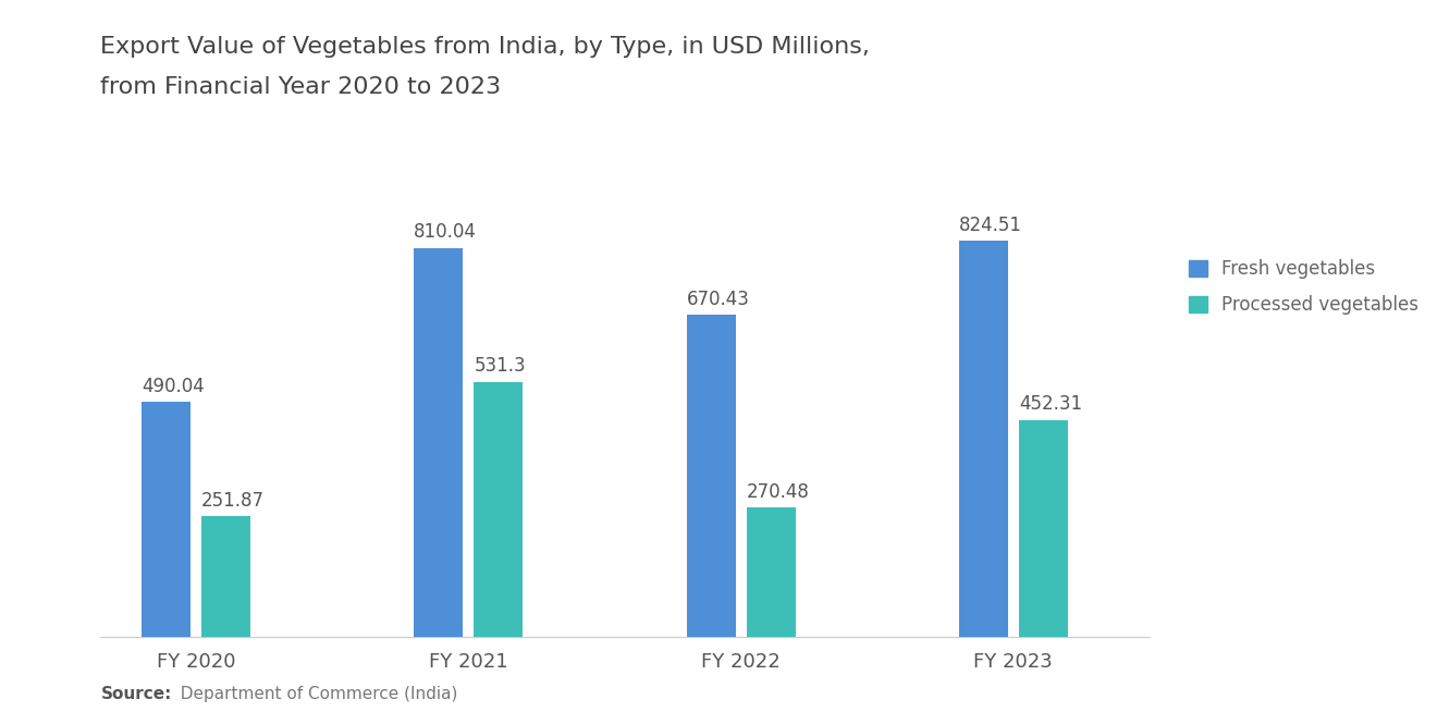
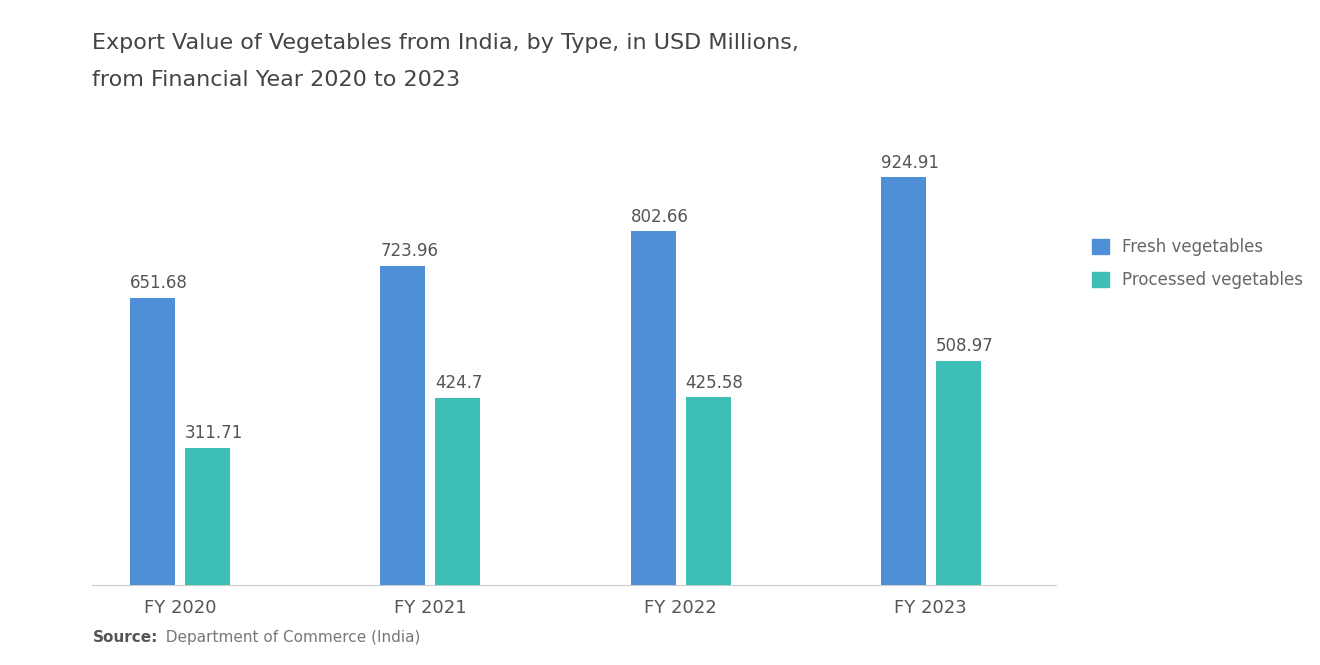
Fresh vegetables/FY 2020: 490.04 -> 651.68
Processed vegetables/FY 2020: 251.87 -> 311.71
Fresh vegetables/FY 2021: 810.04 -> 723.96
Processed vegetables/FY 2021: 531.3 -> 424.7
Fresh vegetables/FY 2022: 670.43 -> 802.66
Processed vegetables/FY 2022: 270.48 -> 425.58
Fresh vegetables/FY 2023: 824.51 -> 924.91
Processed vegetables/FY 2023: 452.31 -> 508.97
